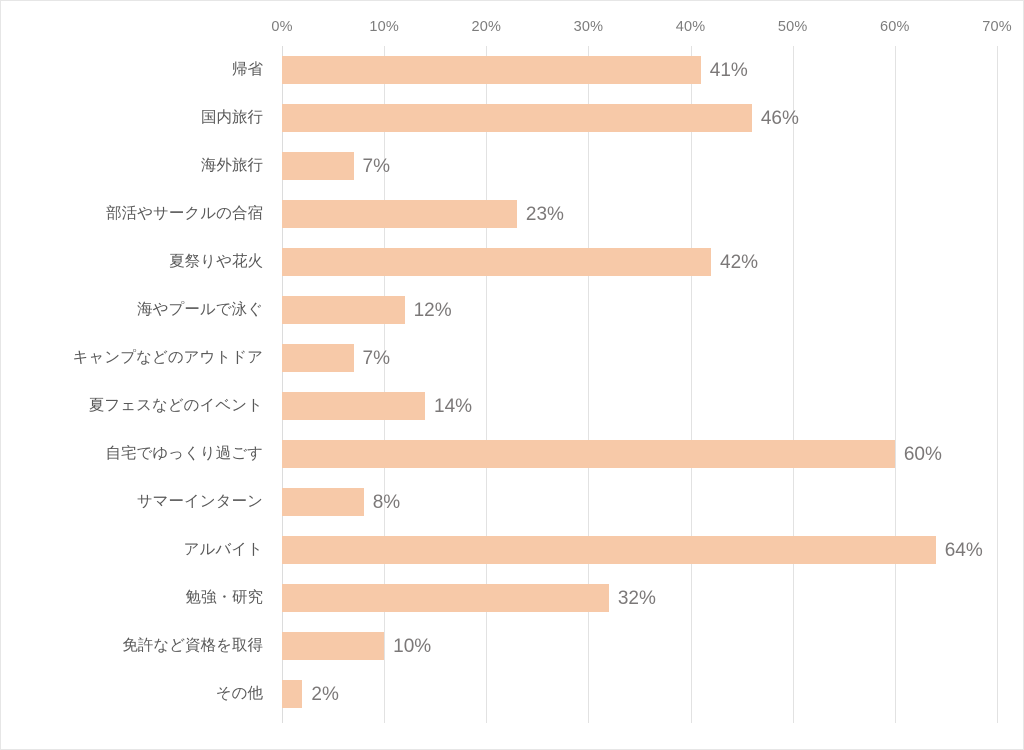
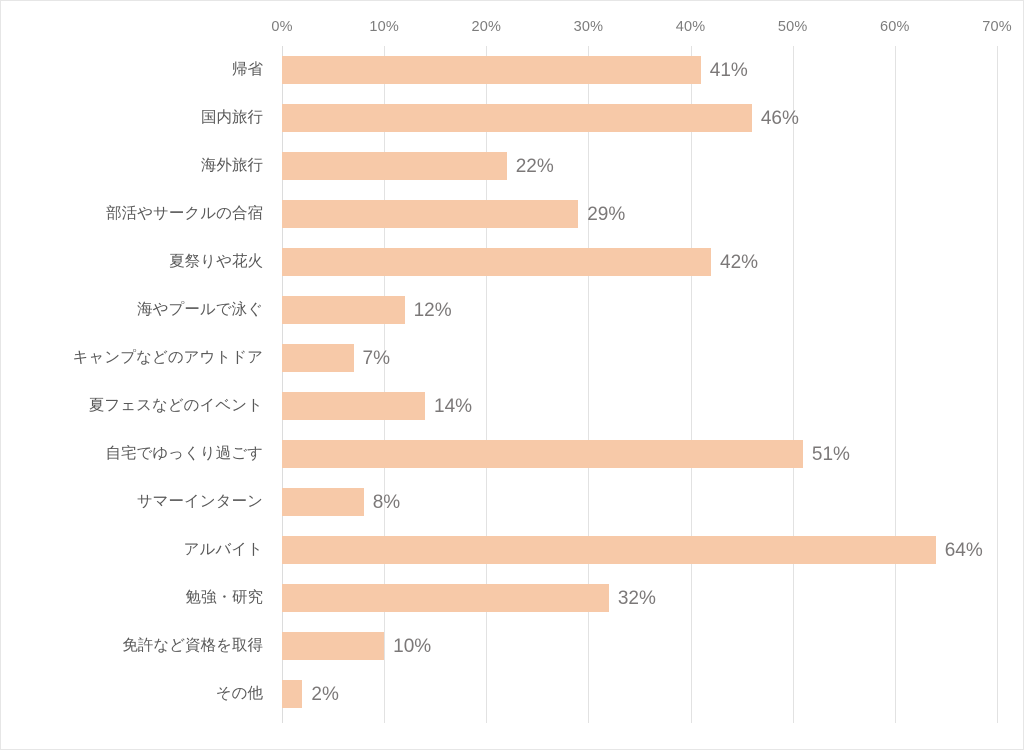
海外旅行: 7% -> 22%
部活やサークルの合宿: 23% -> 29%
自宅でゆっくり過ごす: 60% -> 51%
